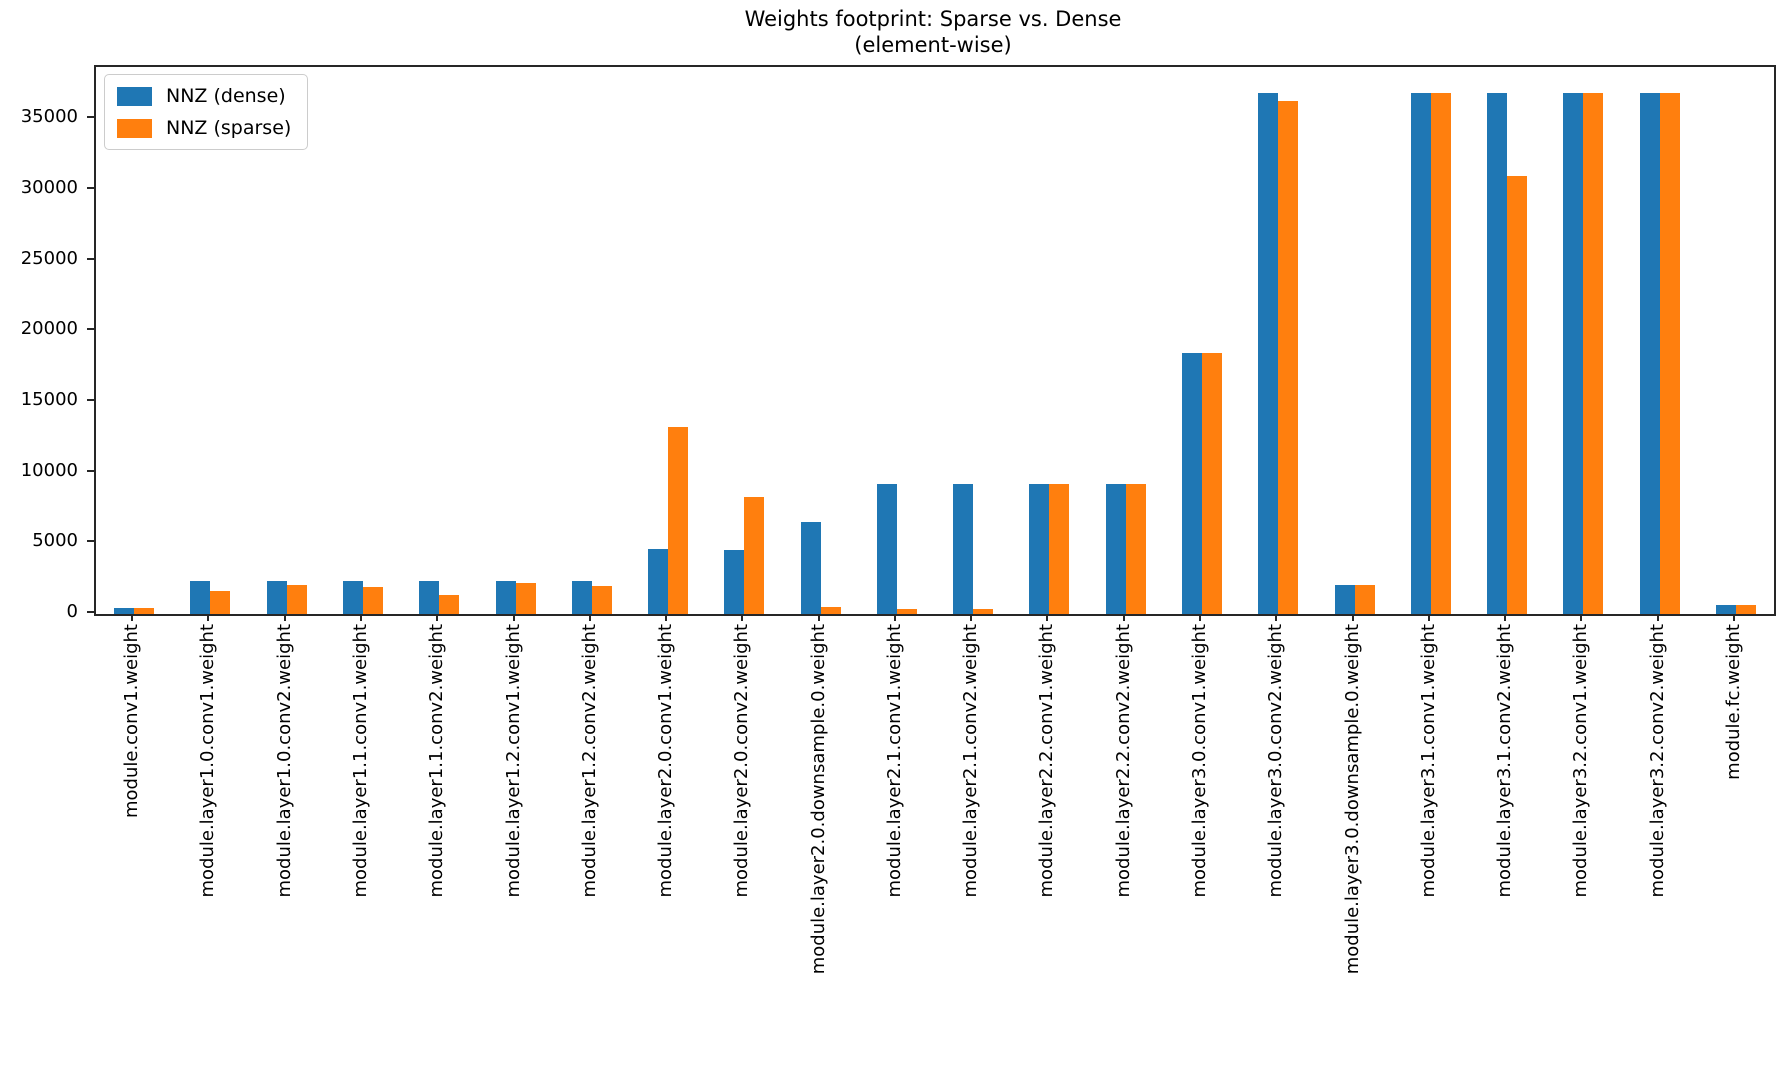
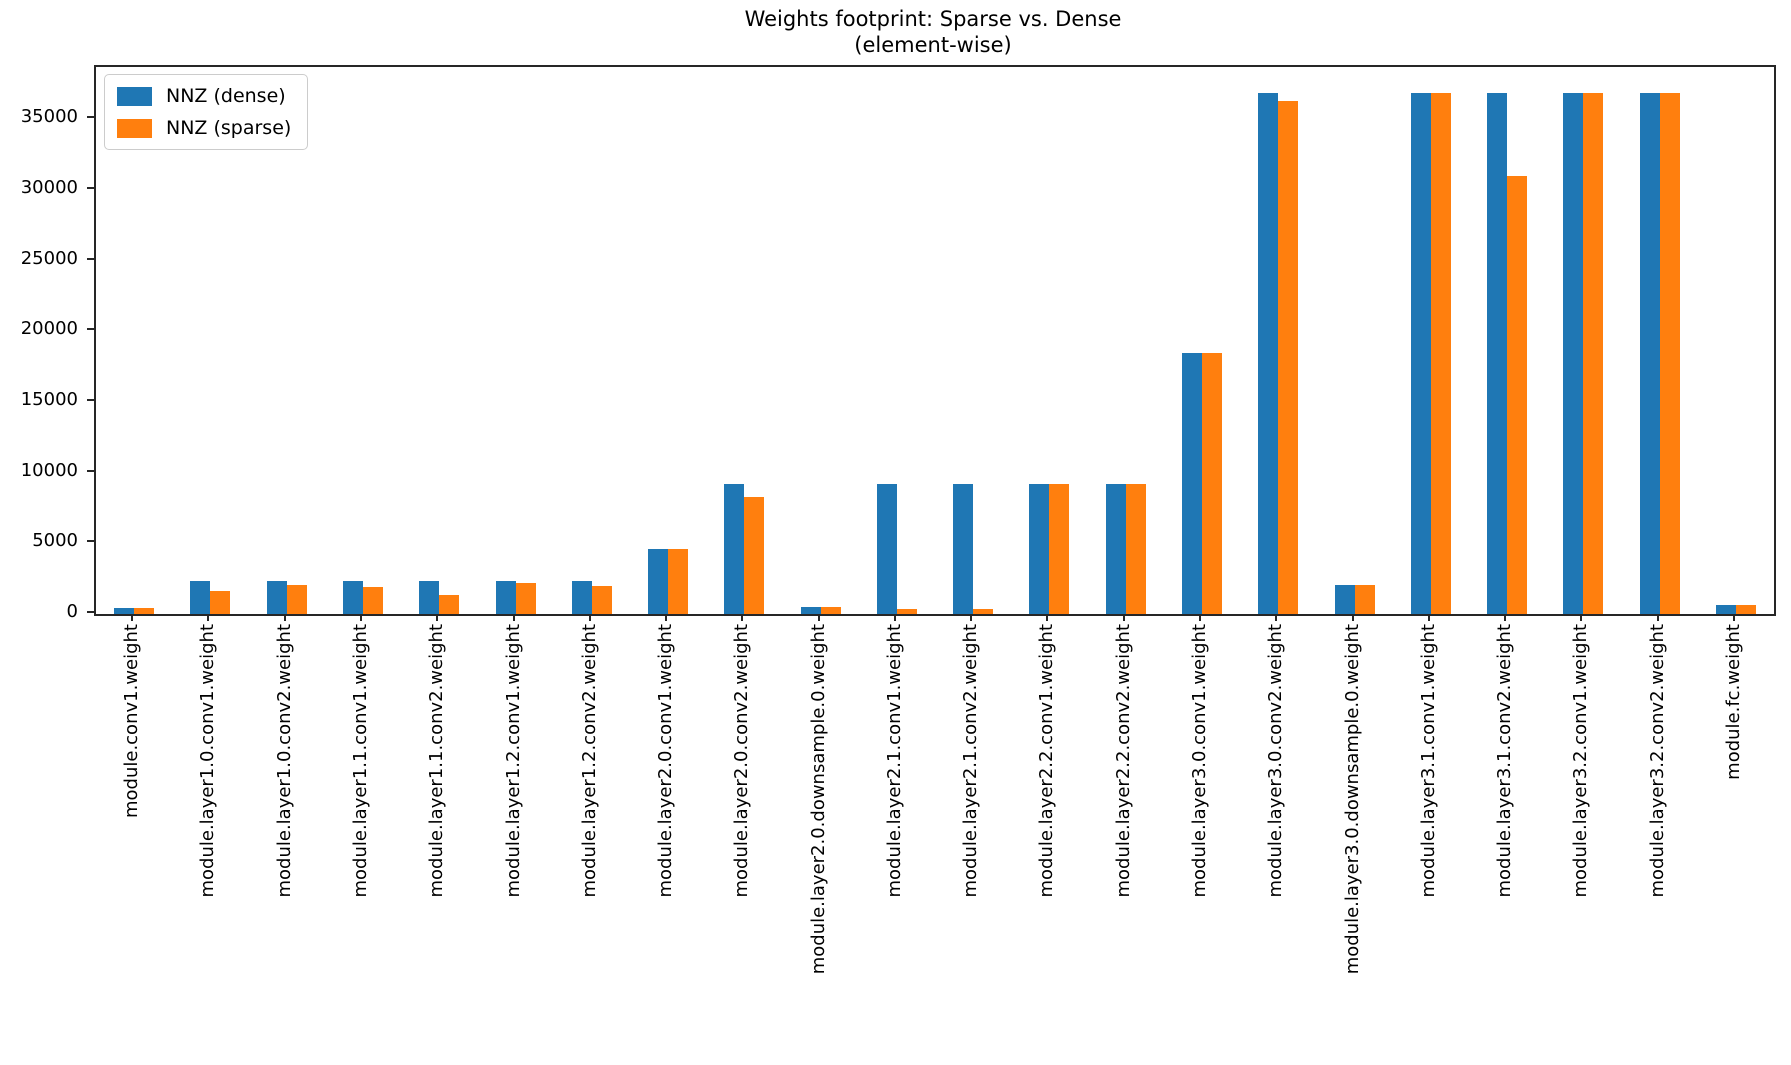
NNZ (sparse)/module.layer2.0.conv1.weight: 13200 -> 4600
NNZ (dense)/module.layer2.0.conv2.weight: 4500 -> 9200
NNZ (dense)/module.layer2.0.downsample.0.weight: 6500 -> 500
